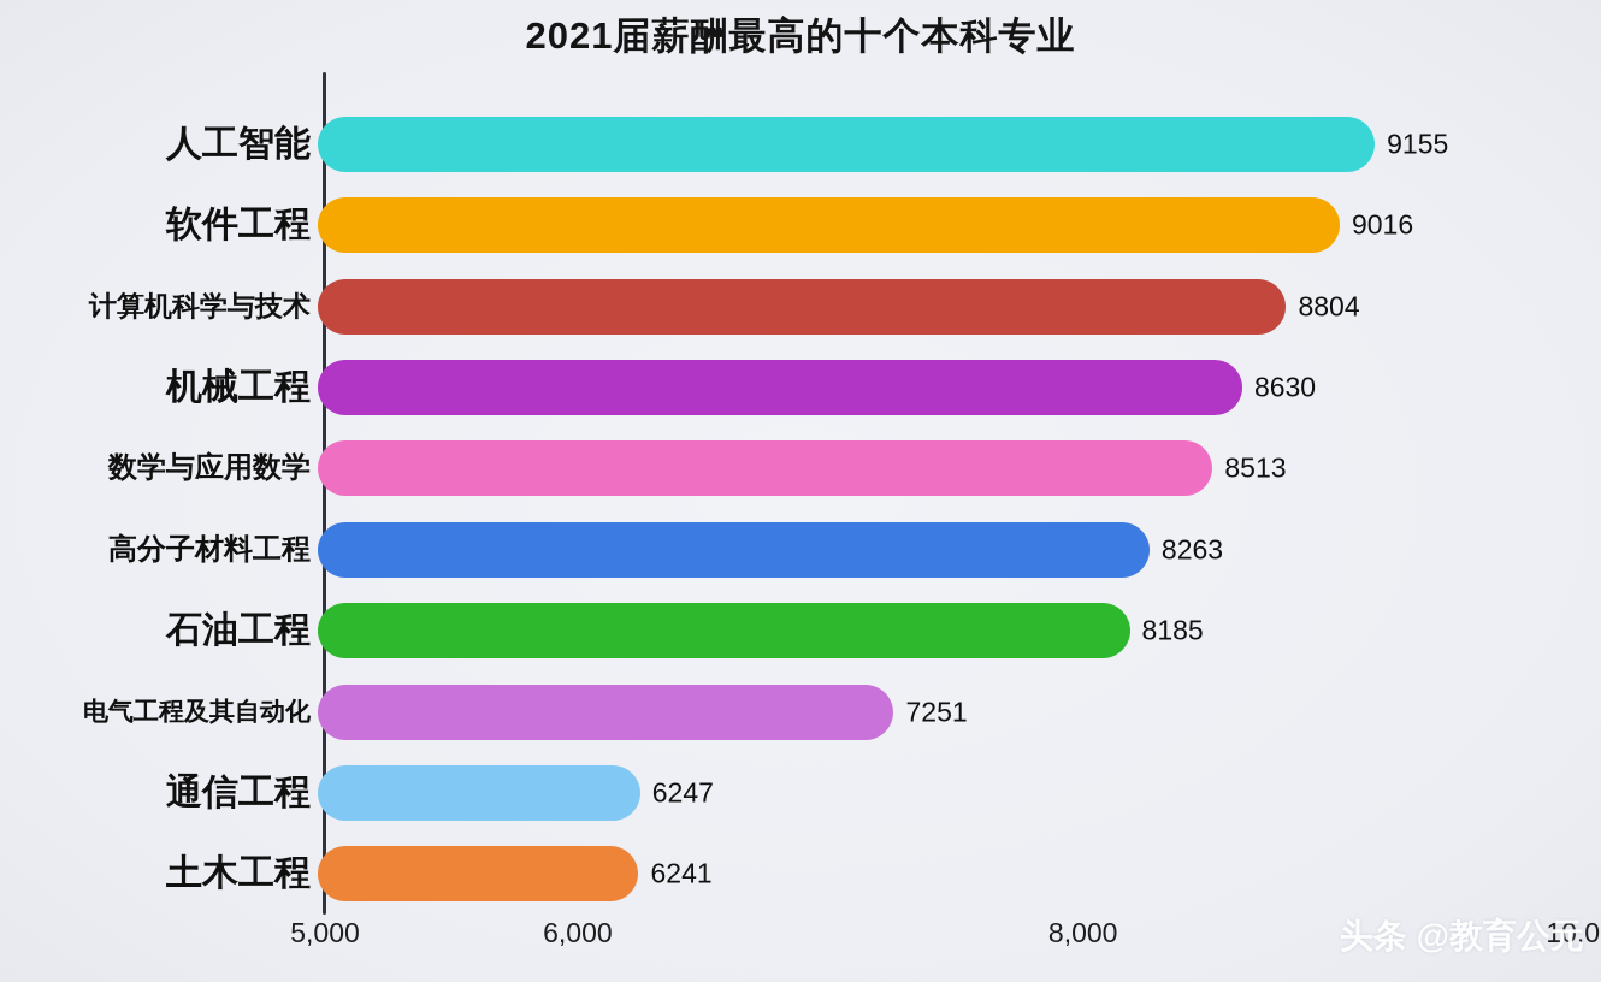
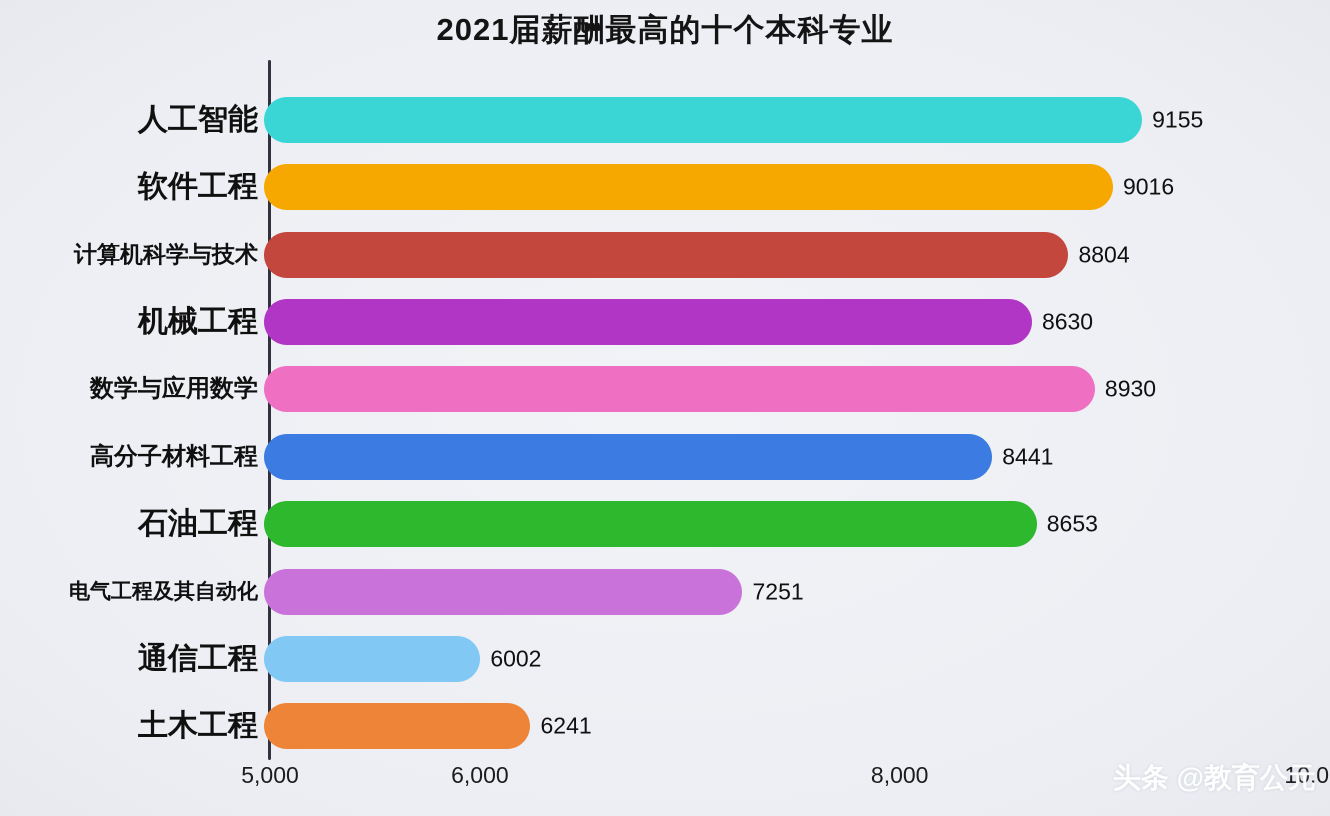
数学与应用数学: 8513 -> 8930
高分子材料工程: 8263 -> 8441
石油工程: 8185 -> 8653
通信工程: 6247 -> 6002
